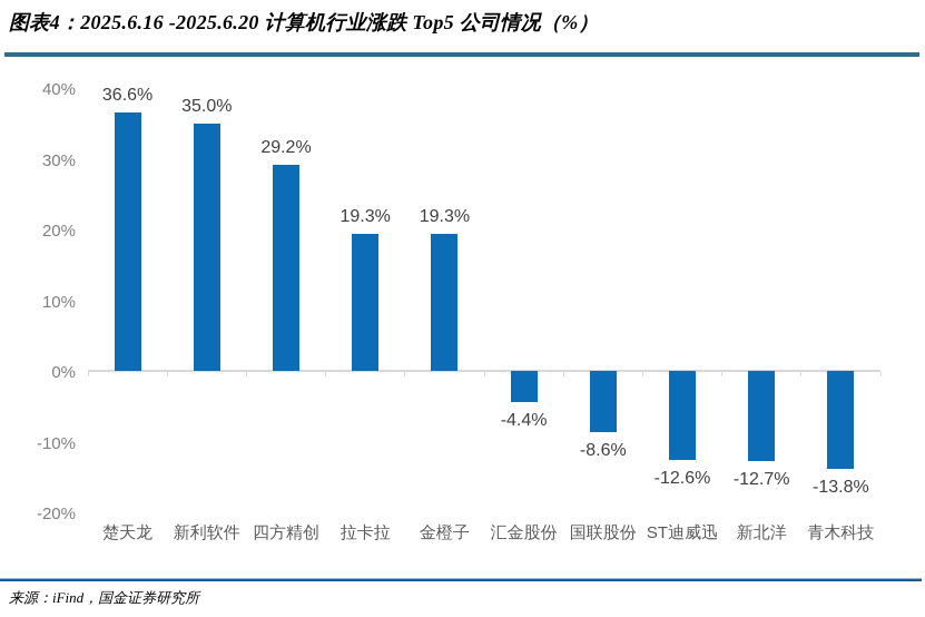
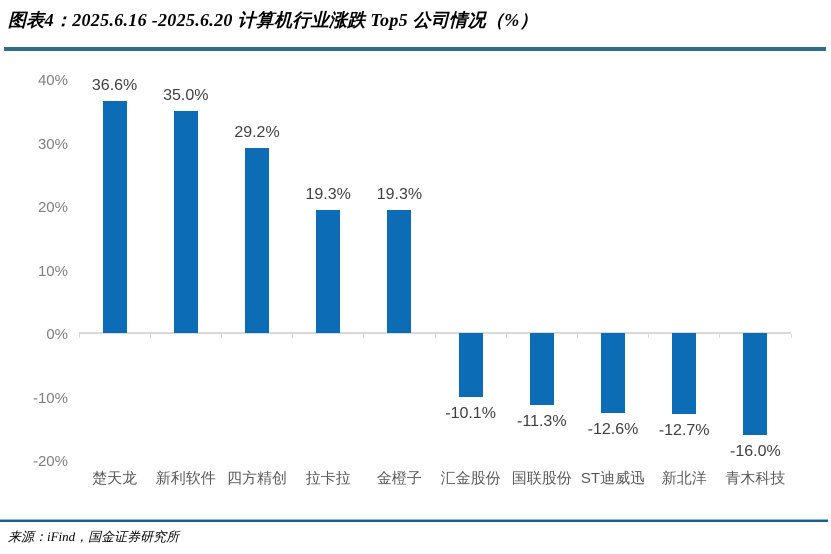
汇金股份: -4.4% -> -10.1%
国联股份: -8.6% -> -11.3%
青木科技: -13.8% -> -16.0%
